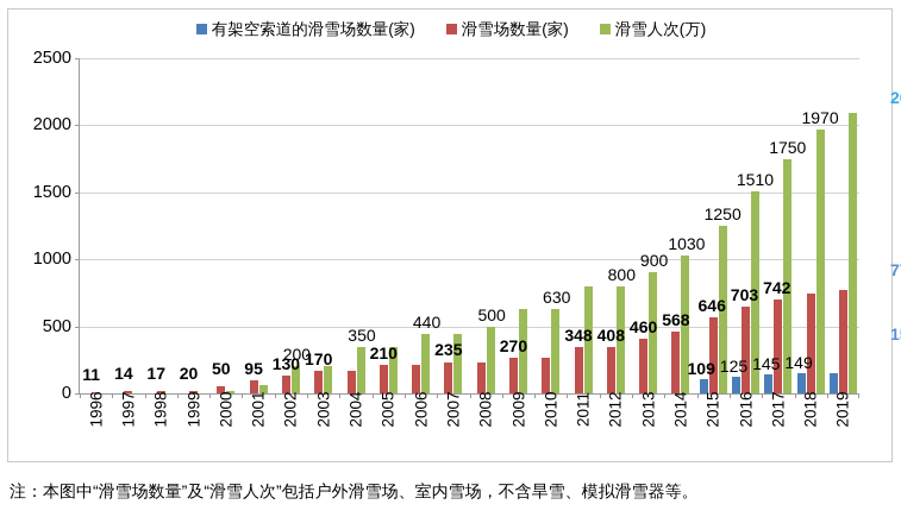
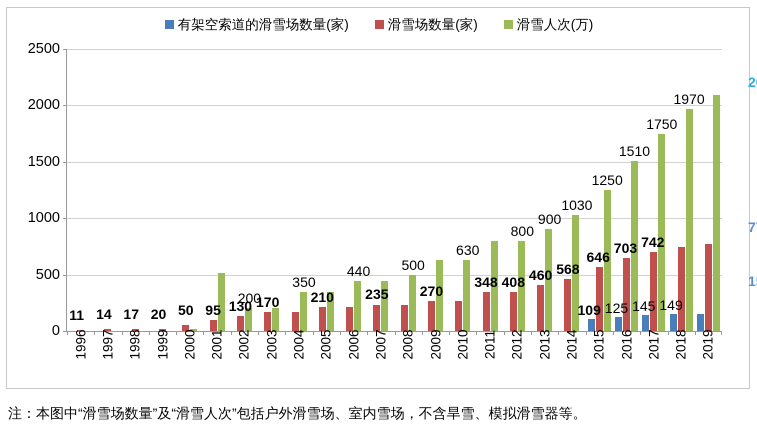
滑雪人次(万)/2001: 60 -> 510
